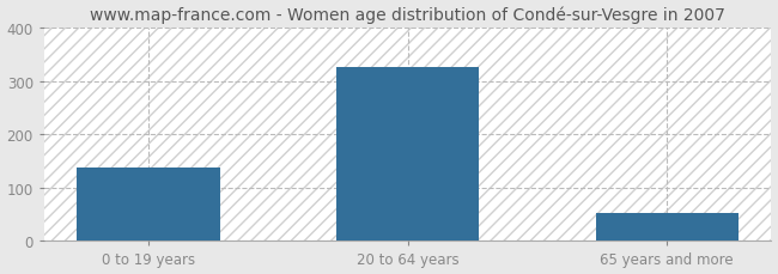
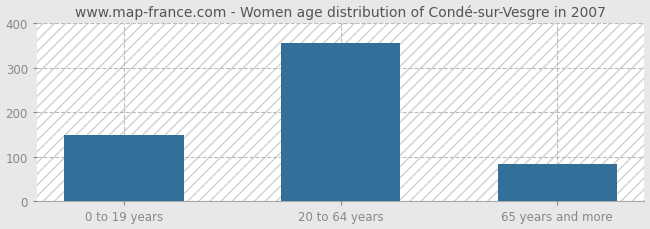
0 to 19 years: 138 -> 150
20 to 64 years: 325 -> 355
65 years and more: 52 -> 85
